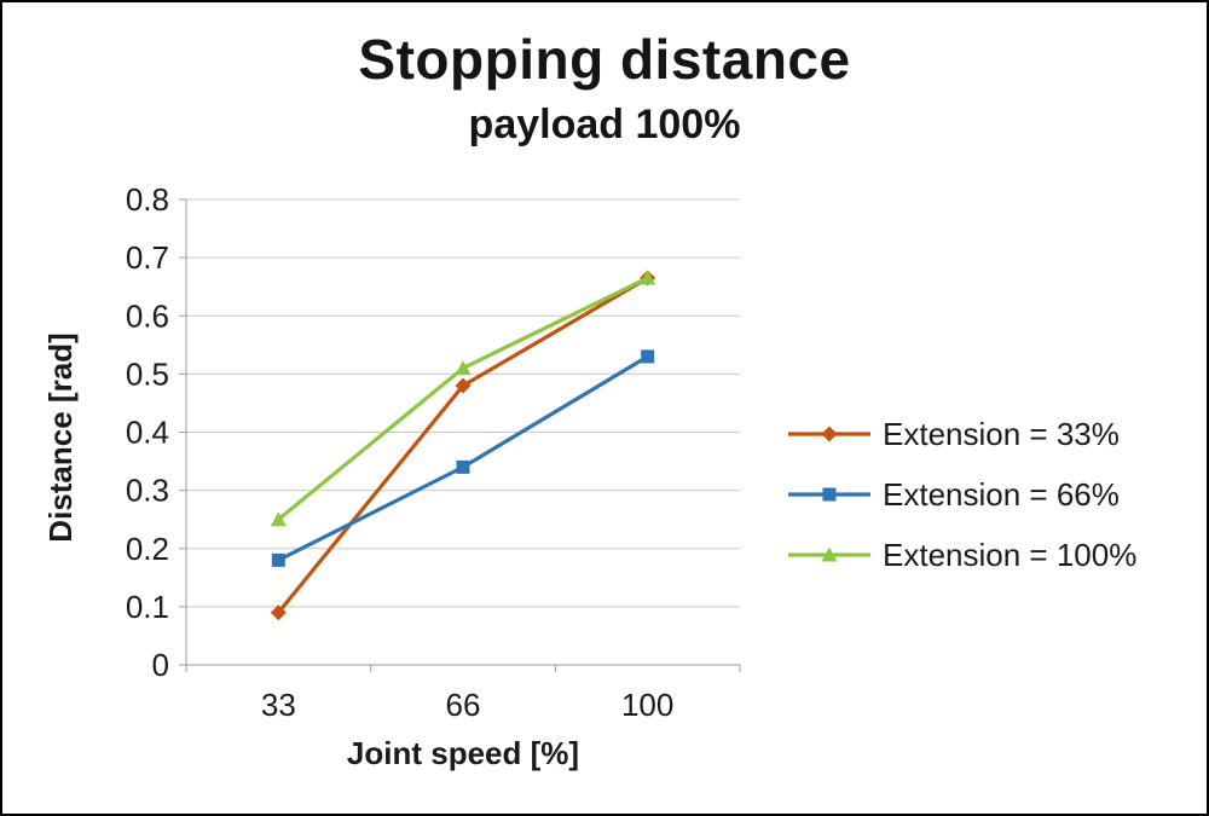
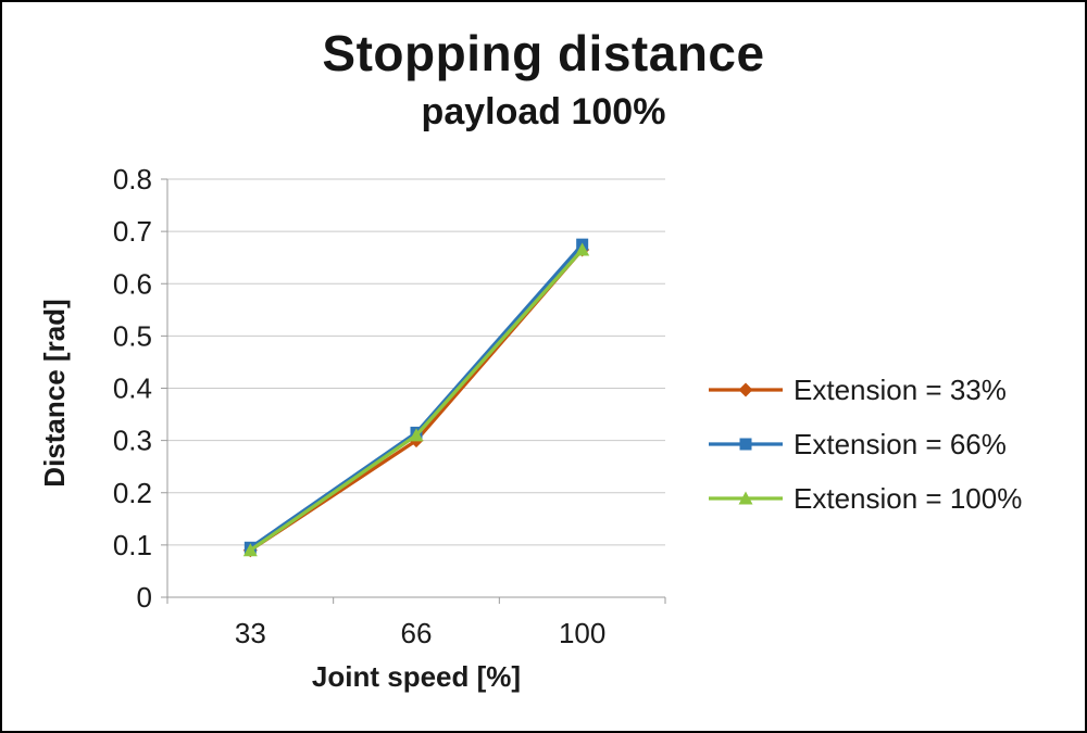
Extension = 66%/33: 0.18 -> 0.10
Extension = 100%/33: 0.25 -> 0.09
Extension = 33%/66: 0.48 -> 0.30
Extension = 66%/66: 0.34 -> 0.32
Extension = 100%/66: 0.51 -> 0.31
Extension = 66%/100: 0.53 -> 0.68
